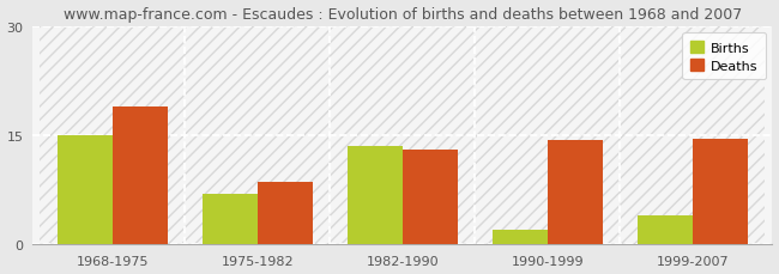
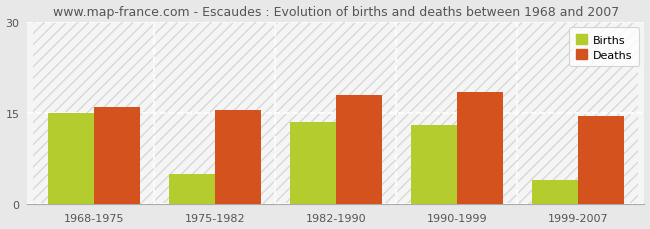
Deaths/1968-1975: 19.0 -> 16.0
Births/1975-1982: 7.0 -> 5.0
Deaths/1975-1982: 8.6 -> 15.5
Deaths/1982-1990: 13.0 -> 18.0
Births/1990-1999: 2.0 -> 13.0
Deaths/1990-1999: 14.4 -> 18.5
